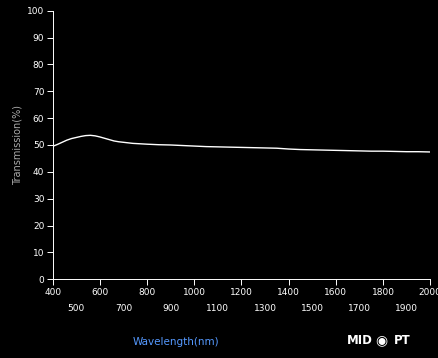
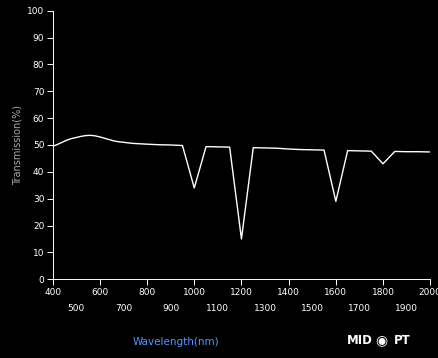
1000: 49.6 -> 34.0
1200: 49.1 -> 15.0
1600: 48.0 -> 29.0
1800: 47.7 -> 43.0
